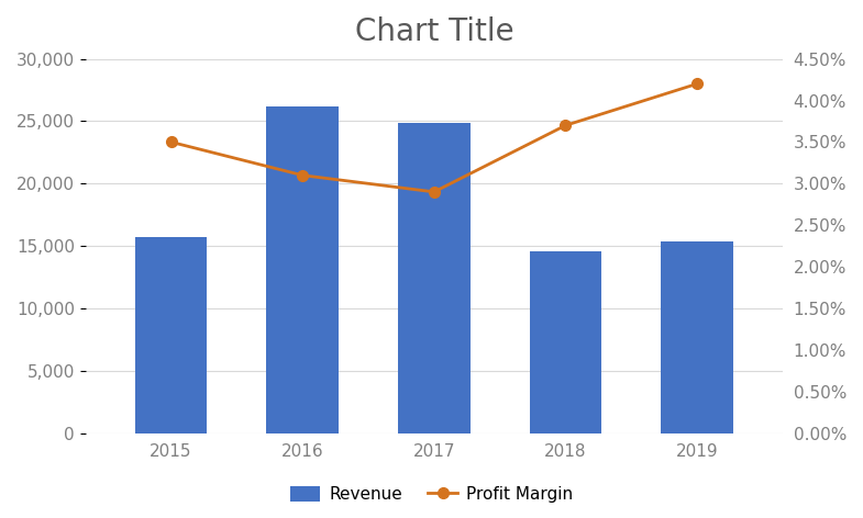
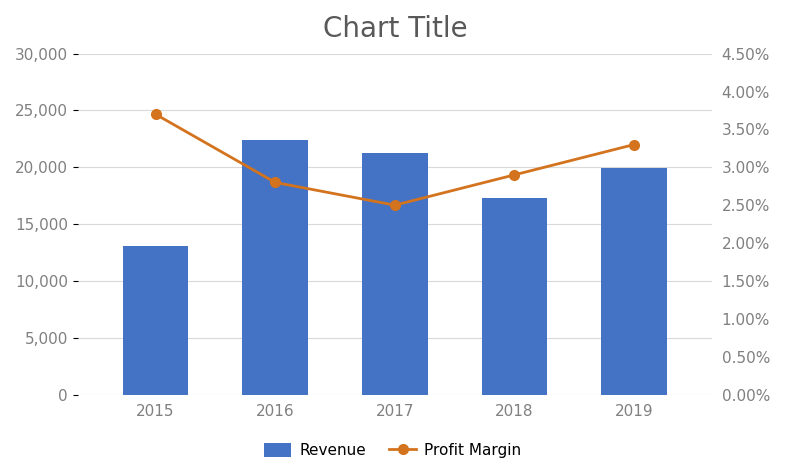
Revenue/2015: 15,700 -> 13,100
Profit Margin/2015: 3.5% -> 3.7%
Revenue/2016: 26,200 -> 22,400
Profit Margin/2016: 3.1% -> 2.8%
Revenue/2017: 24,900 -> 21,300
Profit Margin/2017: 2.9% -> 2.5%
Revenue/2018: 14,600 -> 17,300
Profit Margin/2018: 3.7% -> 2.9%
Revenue/2019: 15,400 -> 19,900
Profit Margin/2019: 4.2% -> 3.3%
